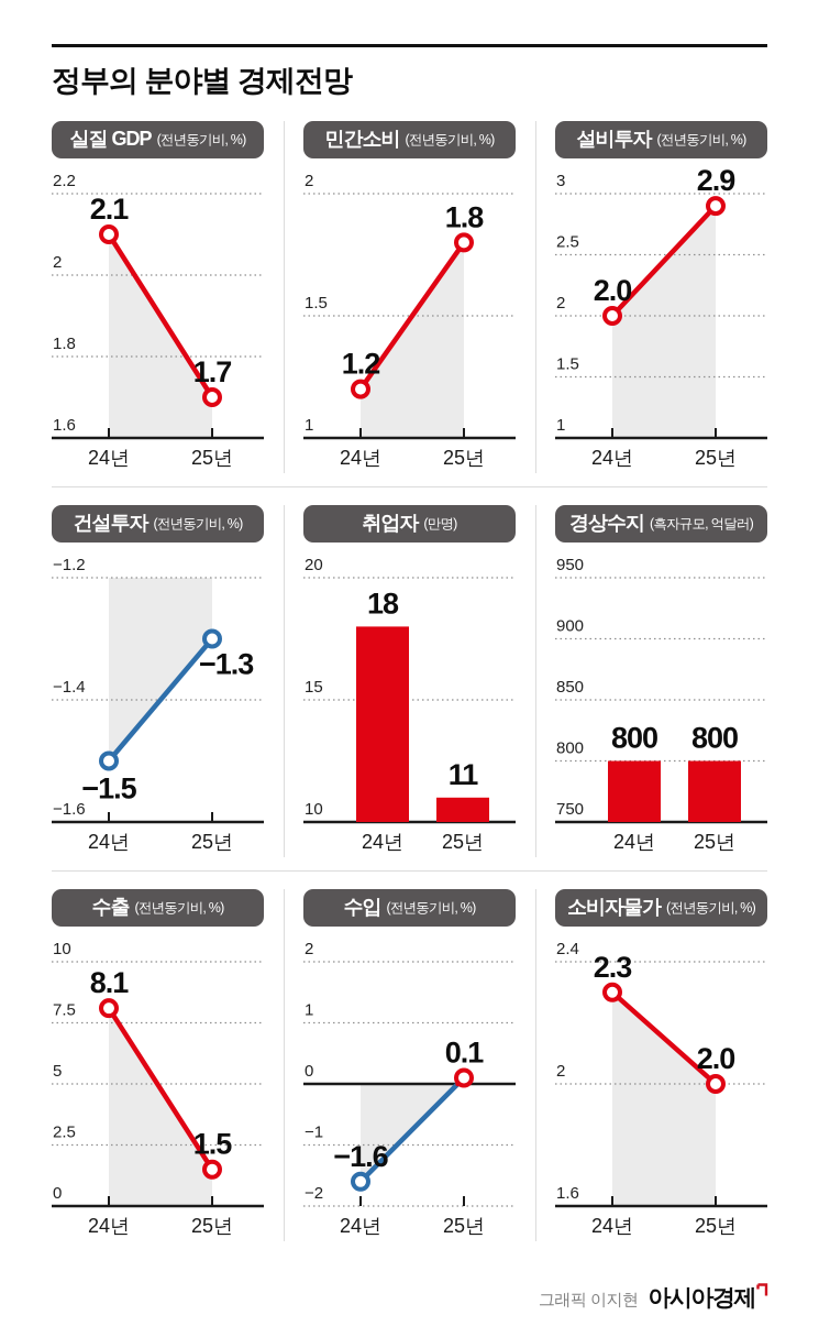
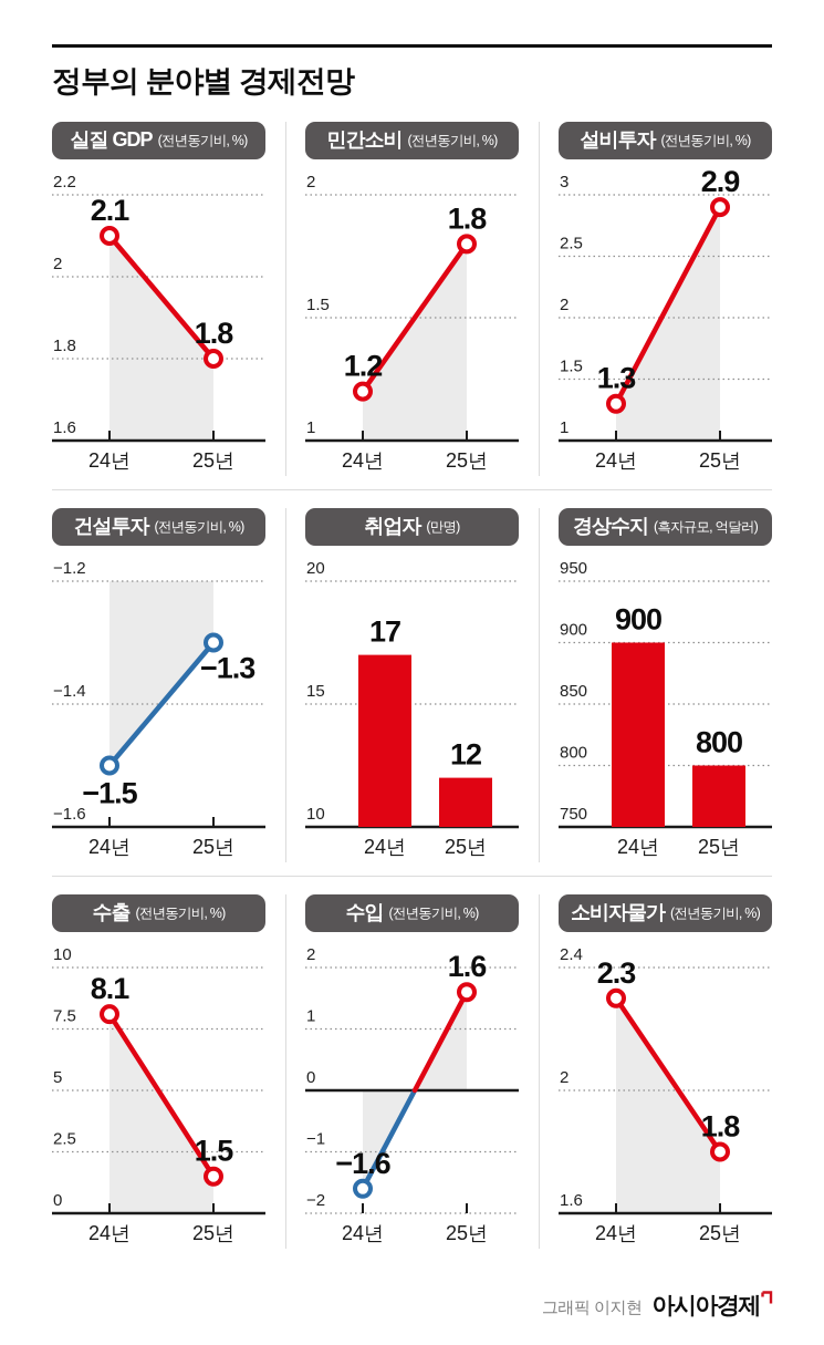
실질 GDP/25년: 1.7 -> 1.8
설비투자/24년: 2.0 -> 1.3
취업자/24년: 18 -> 17
취업자/25년: 11 -> 12
경상수지/24년: 800 -> 900
수입/25년: 0.1 -> 1.6
소비자물가/25년: 2.0 -> 1.8
